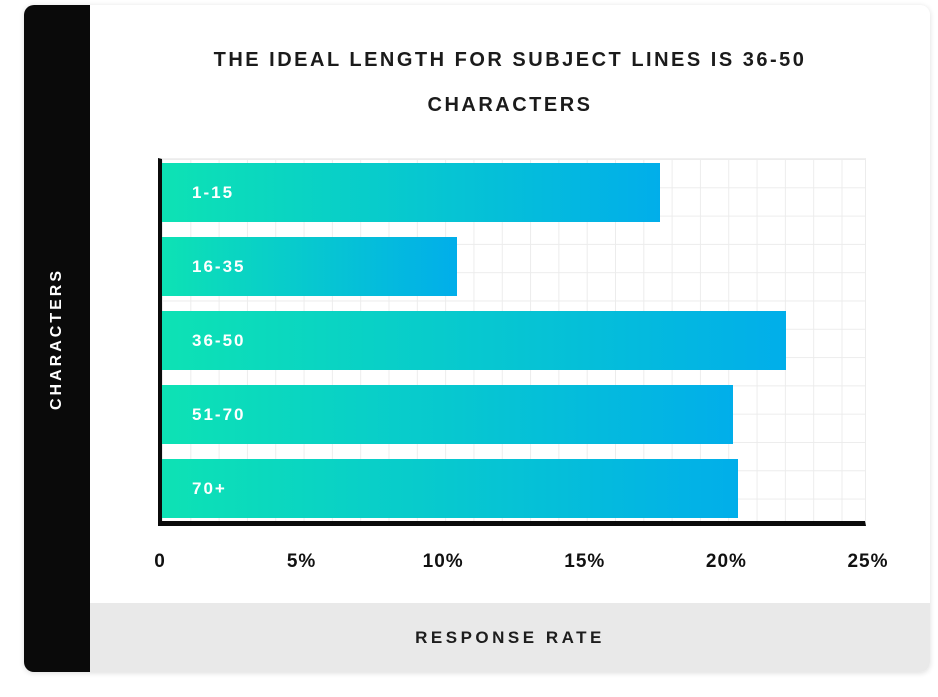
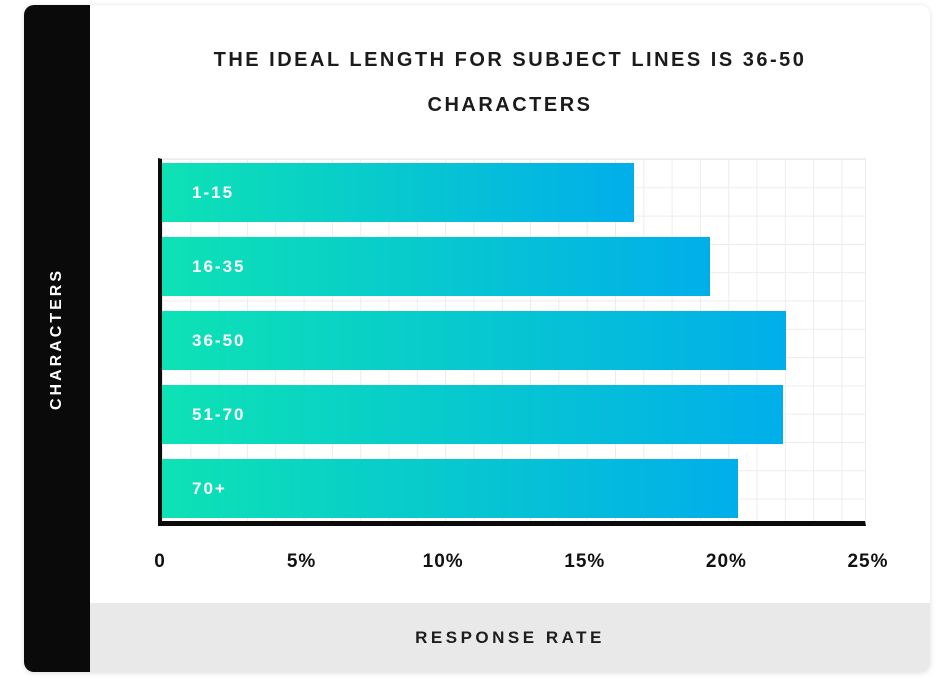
1-15: 17.7% -> 16.8%
16-35: 10.5% -> 19.5%
51-70: 20.3% -> 22.1%
